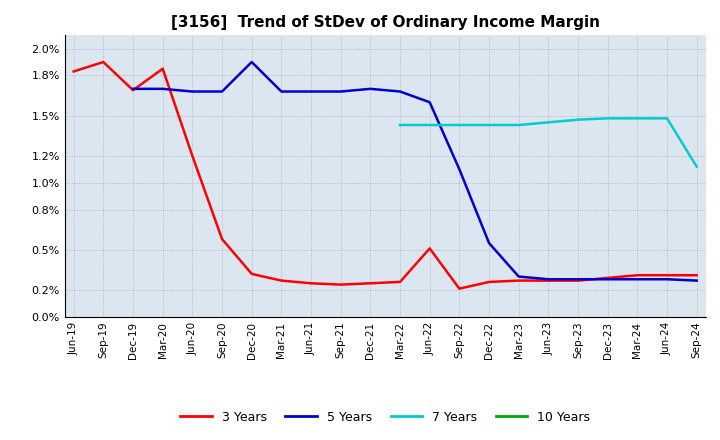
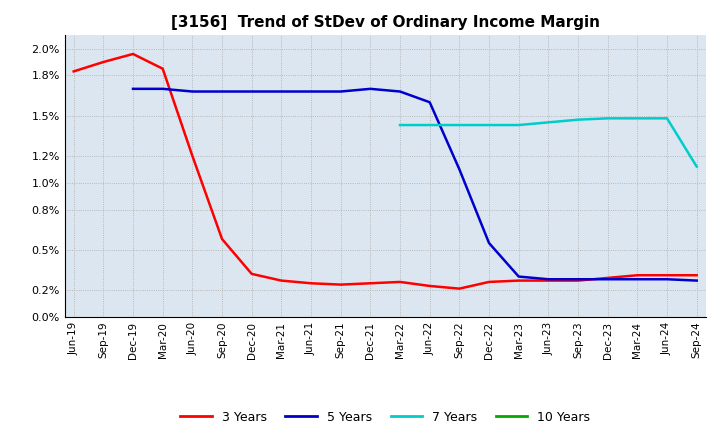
3 Years/Dec-19: 1.69% -> 1.96%
5 Years/Dec-20: 1.90% -> 1.68%
3 Years/Jun-22: 0.51% -> 0.23%
